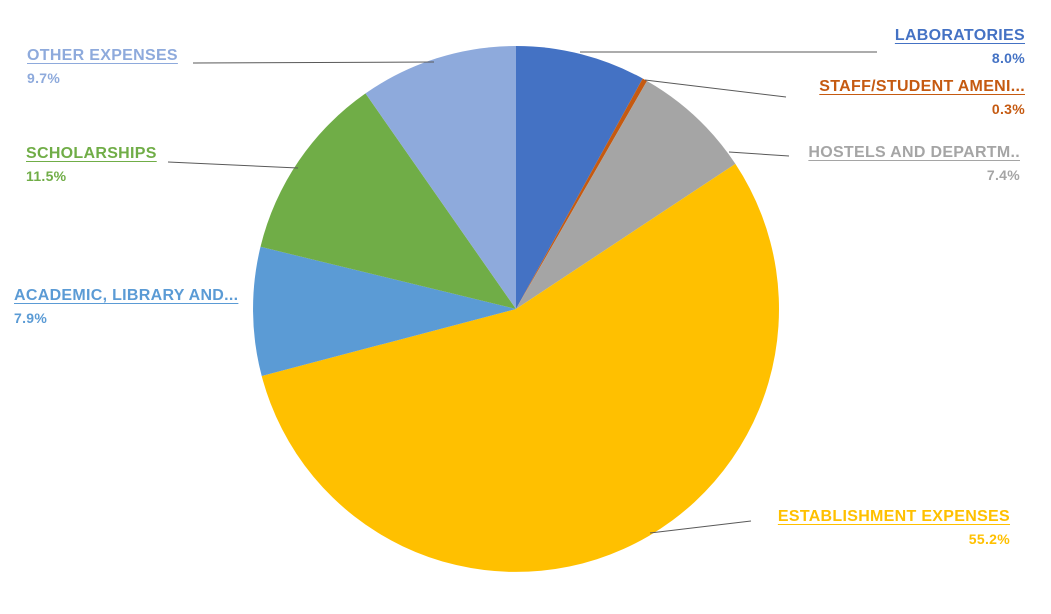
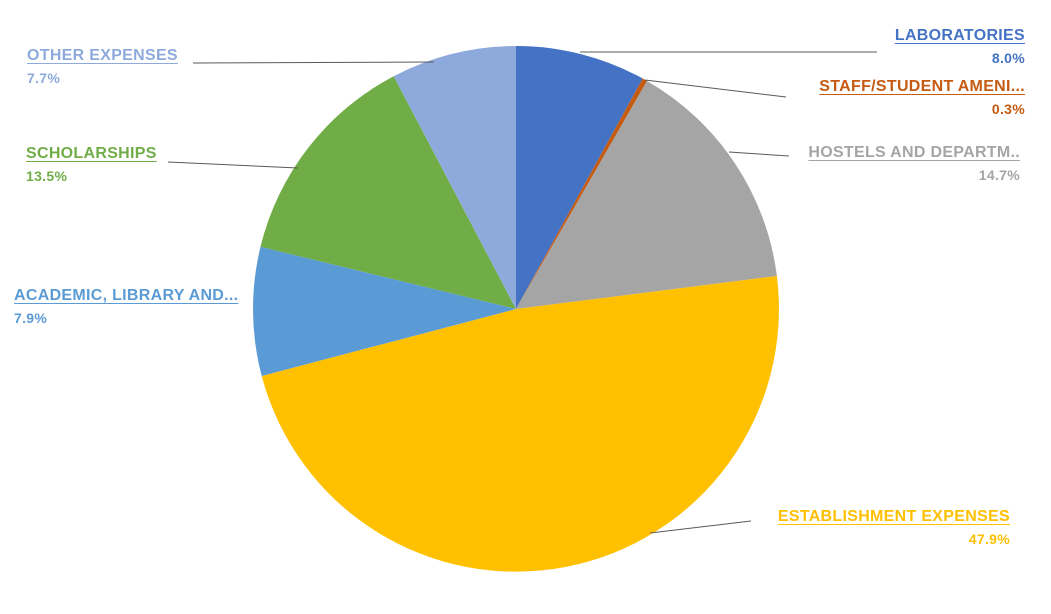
HOSTELS AND DEPARTM..: 7.4% -> 14.7%
ESTABLISHMENT EXPENSES: 55.2% -> 47.9%
SCHOLARSHIPS: 11.5% -> 13.5%
OTHER EXPENSES: 9.7% -> 7.7%
